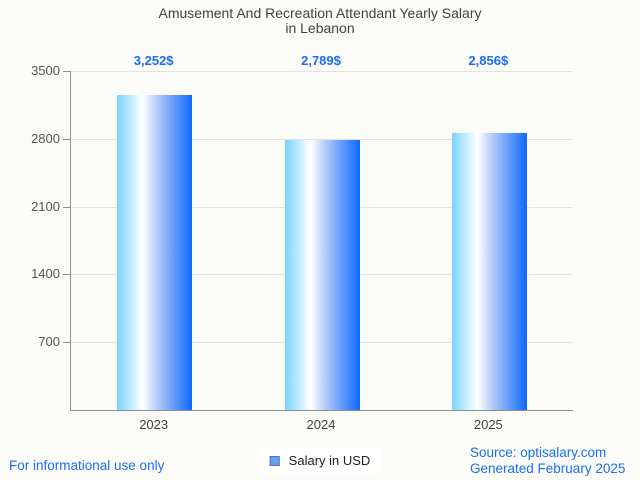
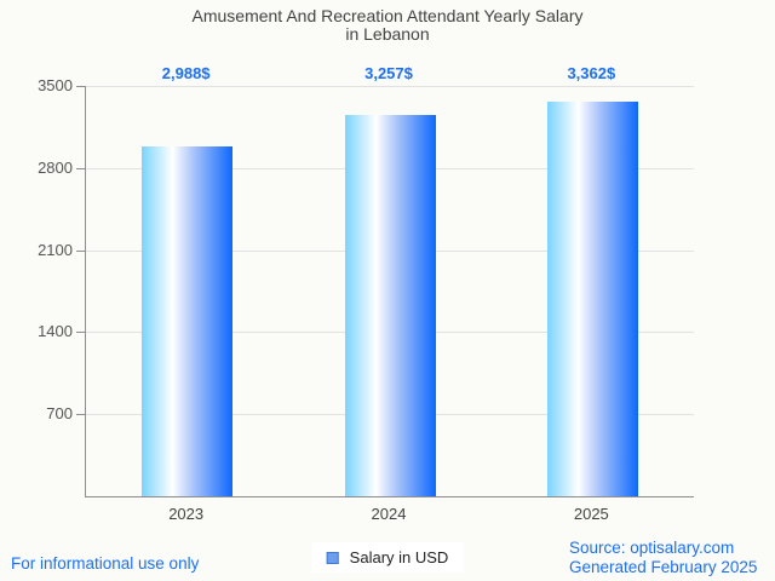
2023: 3,252 -> 2,988
2024: 2,789 -> 3,257
2025: 2,856 -> 3,362
